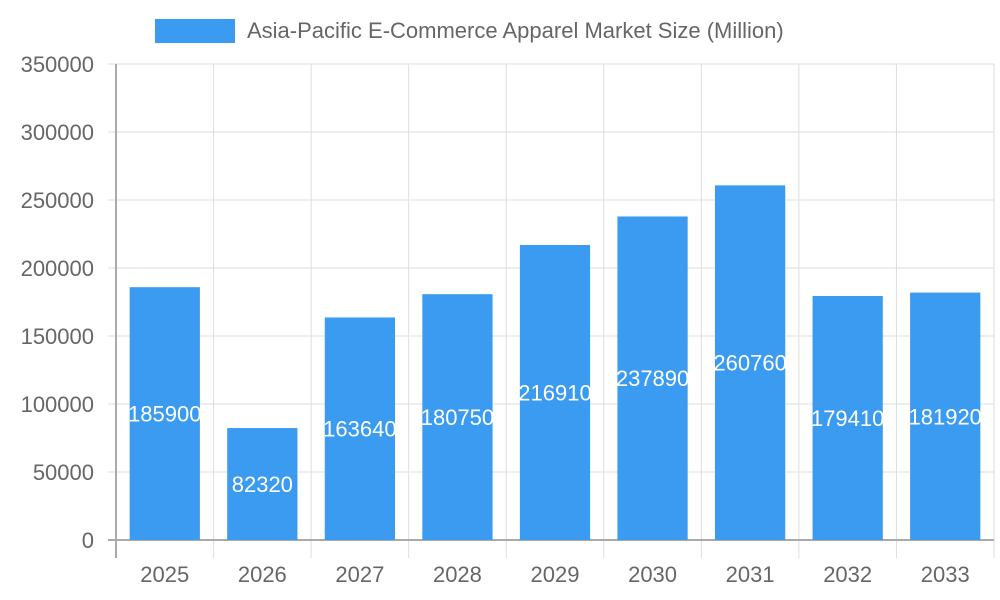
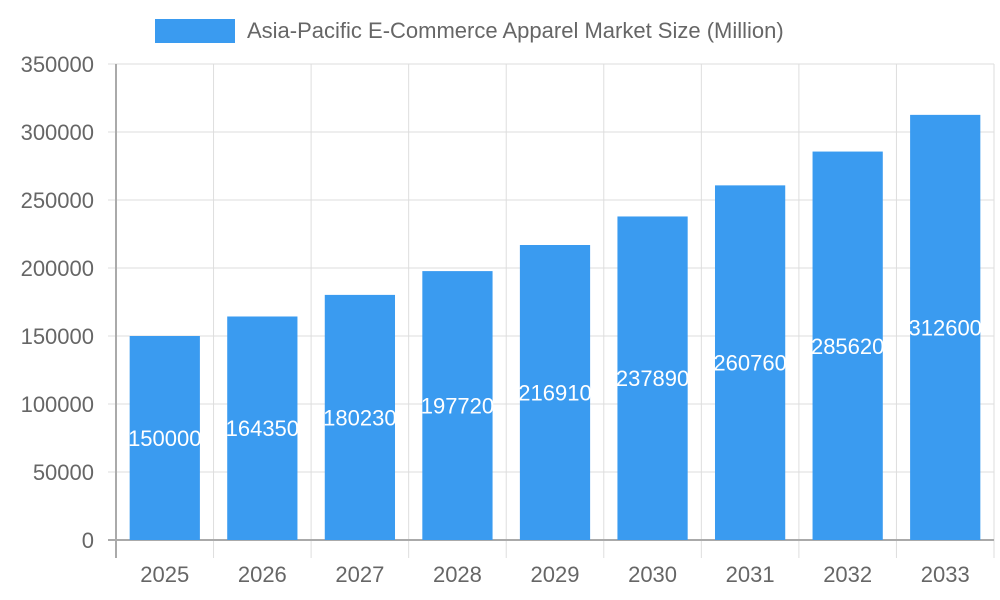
2025: 185900 -> 150000
2026: 82320 -> 164350
2027: 163640 -> 180230
2028: 180750 -> 197720
2032: 179410 -> 285620
2033: 181920 -> 312600
